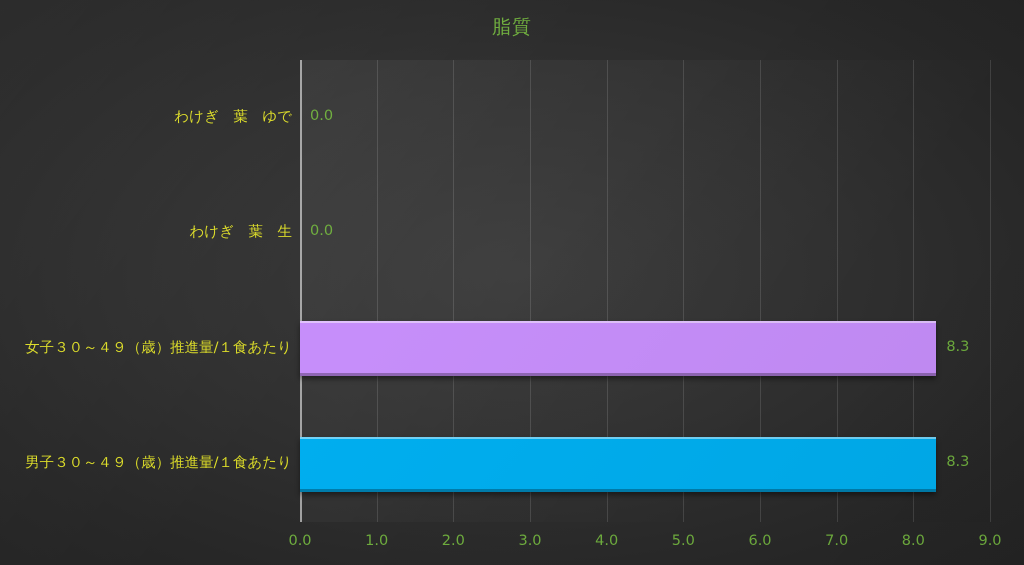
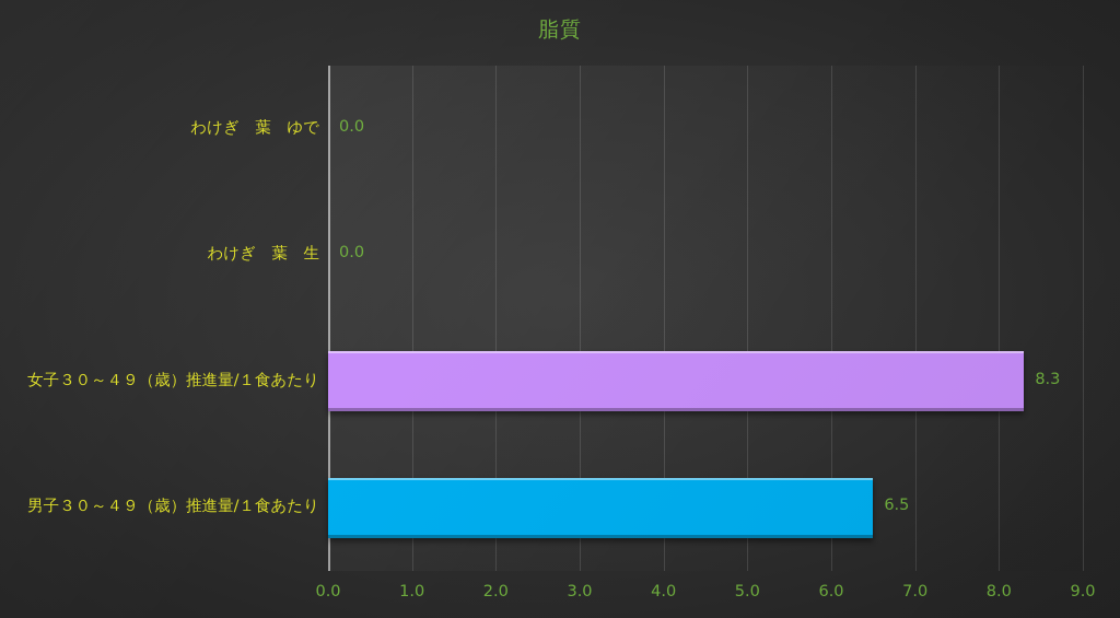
男子３０～４９（歳）推進量/１食あたり: 8.3 -> 6.5
